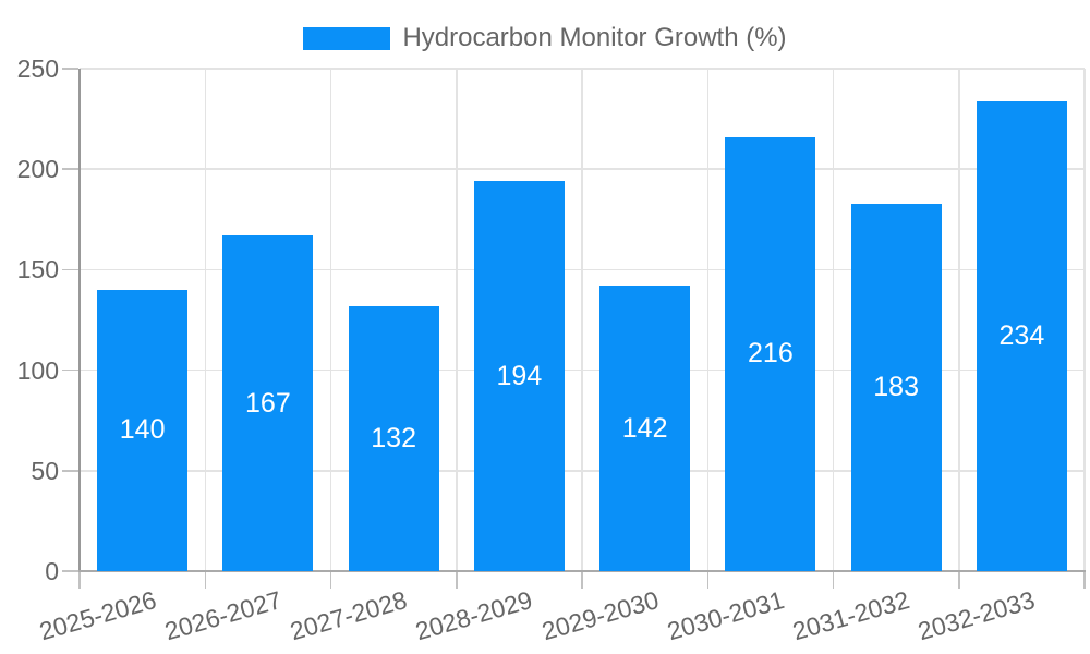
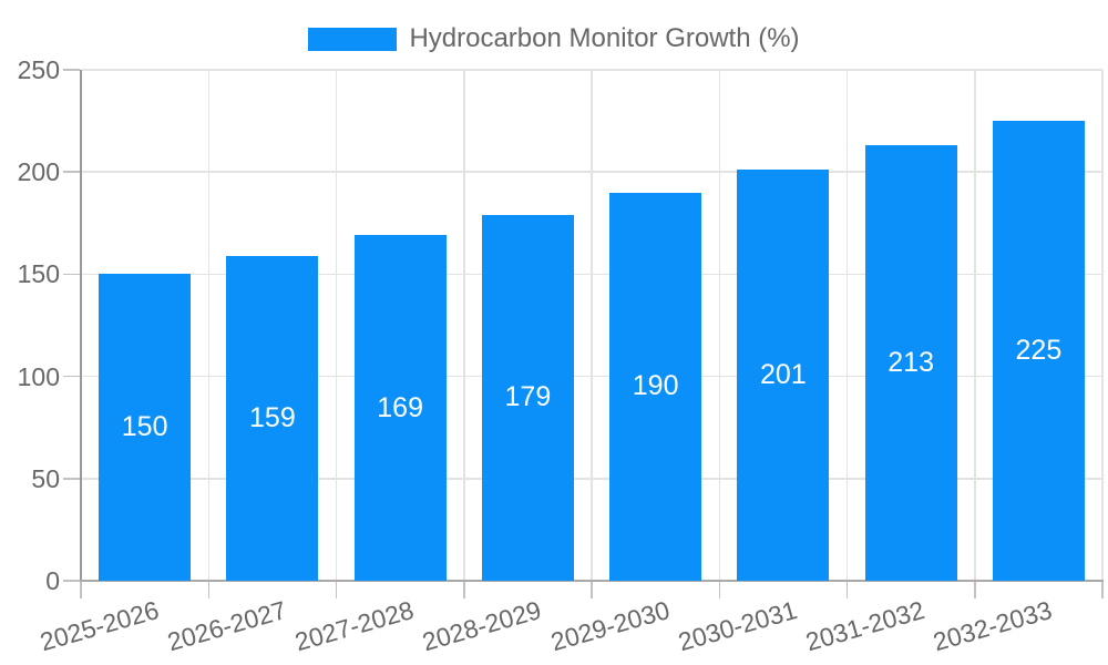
2025-2026: 140 -> 150
2026-2027: 167 -> 159
2027-2028: 132 -> 169
2028-2029: 194 -> 179
2029-2030: 142 -> 190
2030-2031: 216 -> 201
2031-2032: 183 -> 213
2032-2033: 234 -> 225
